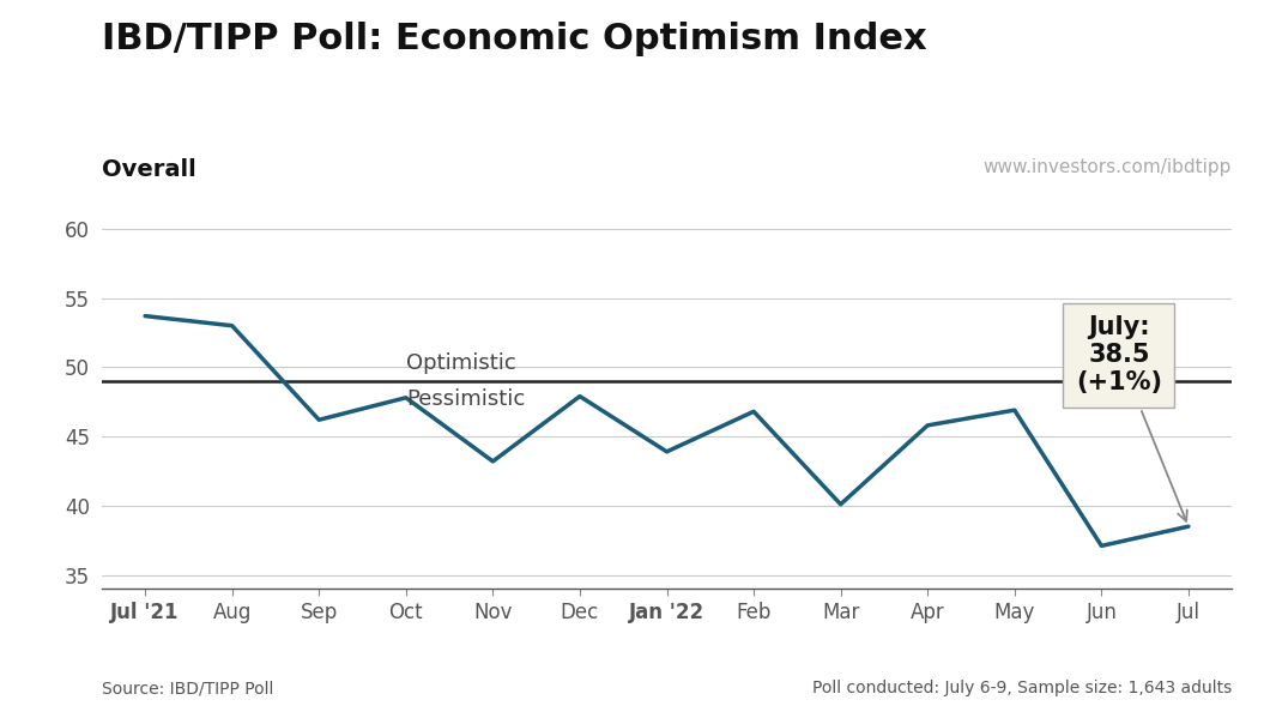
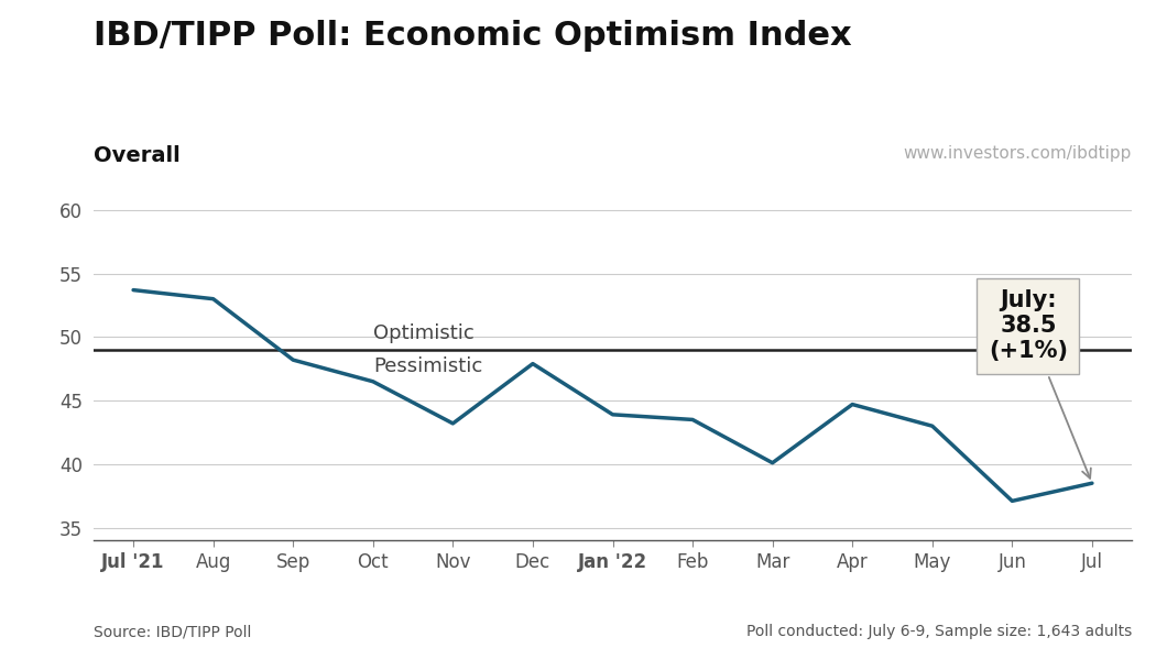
Sep: 46.2 -> 48.2
Oct: 47.8 -> 46.5
Feb: 46.8 -> 43.5
Apr: 45.8 -> 44.7
May: 46.9 -> 43.0
